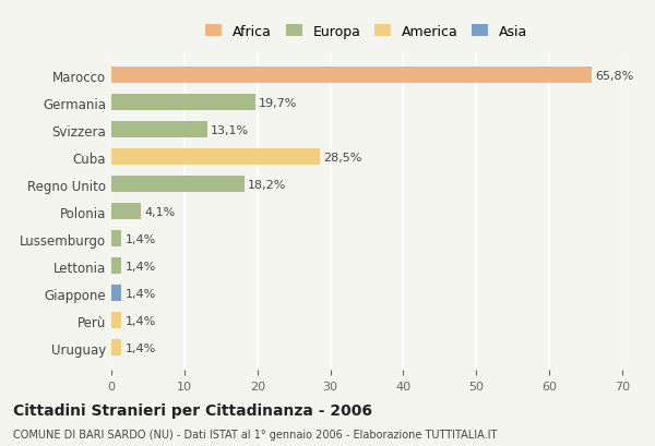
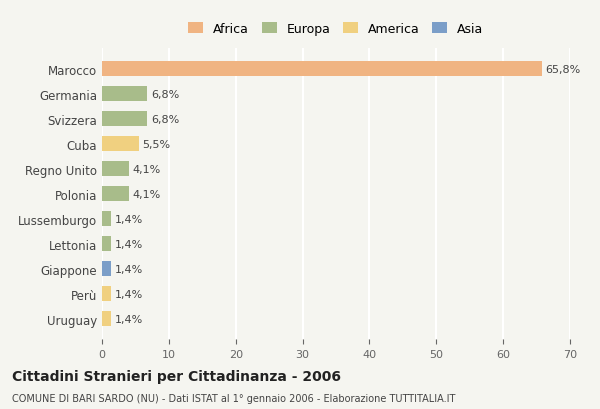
Germania: 19,7% -> 6,8%
Svizzera: 13,1% -> 6,8%
Cuba: 28,5% -> 5,5%
Regno Unito: 18,2% -> 4,1%
